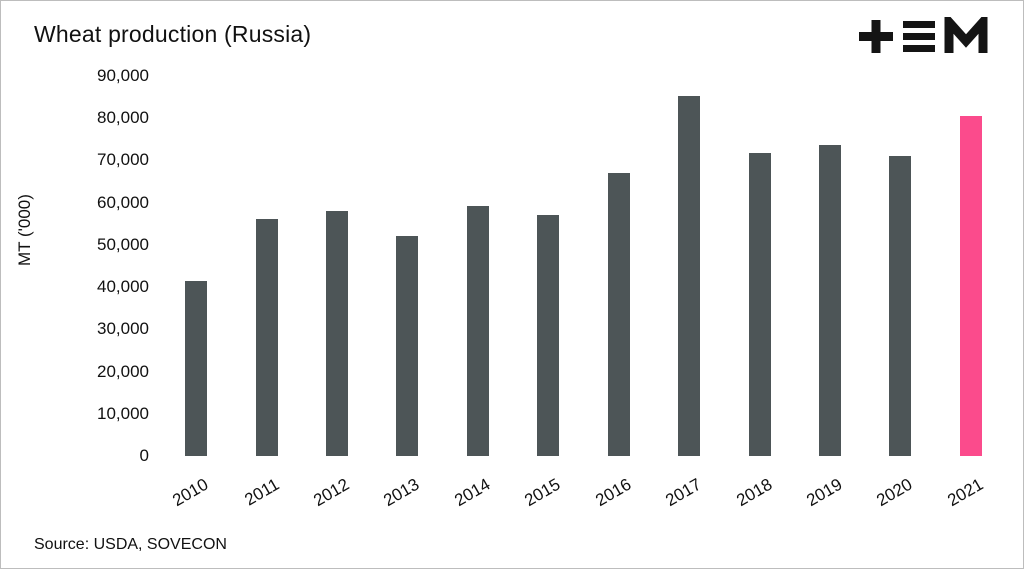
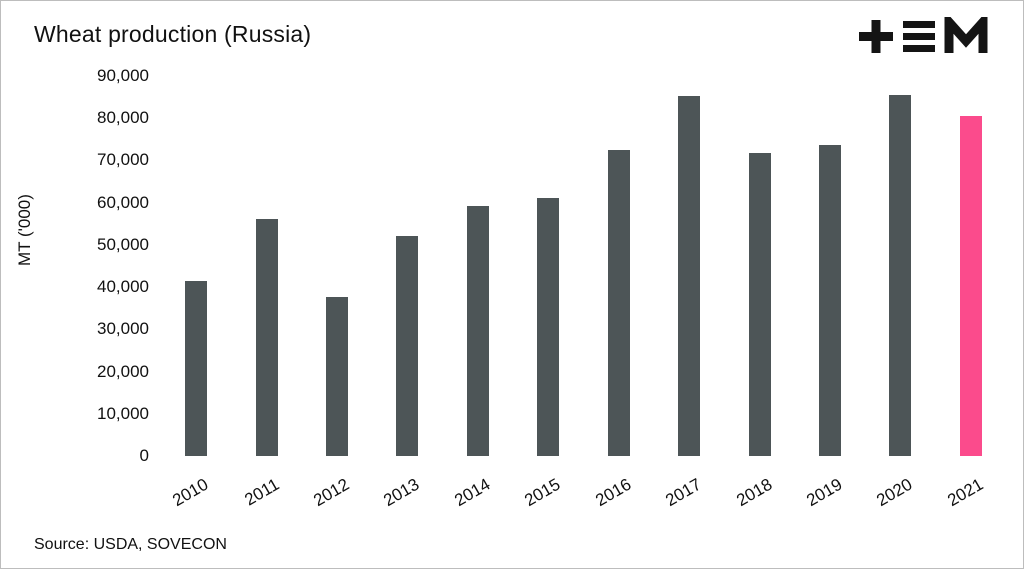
2012: 58000 -> 38000
2015: 57000 -> 61000
2016: 67000 -> 72000
2020: 71000 -> 85000
